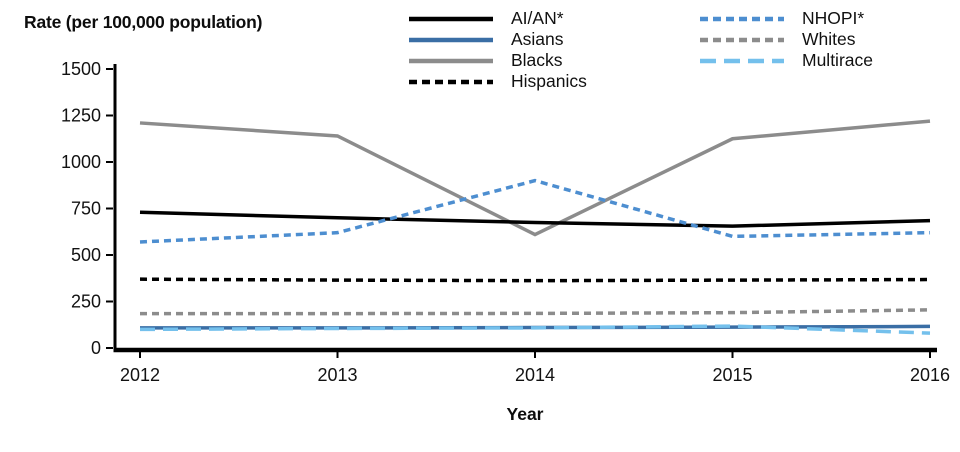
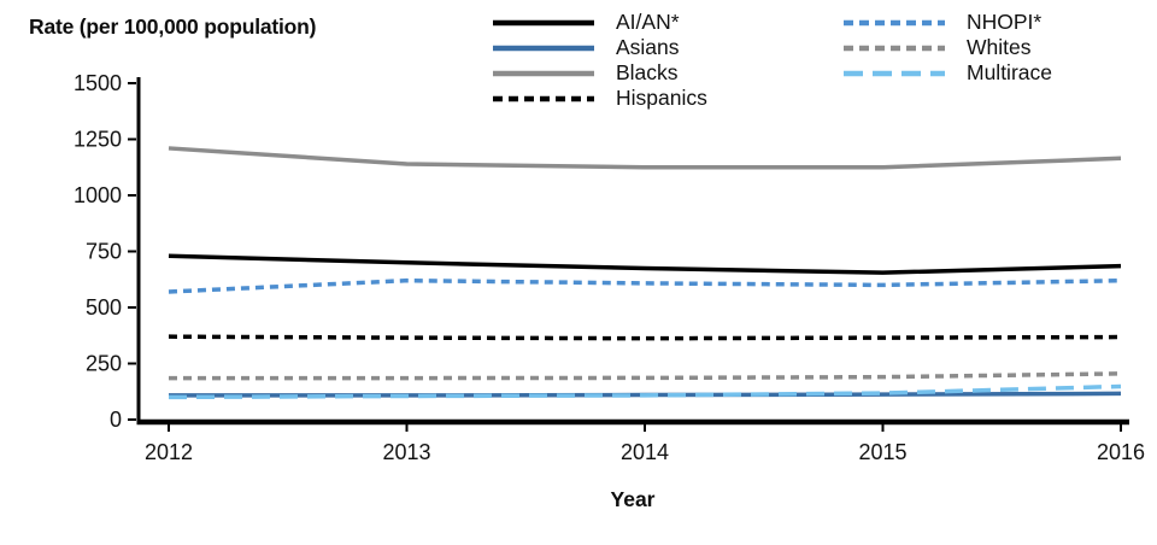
Blacks/2014: 610 -> 1120
NHOPI*/2014: 900 -> 610
Blacks/2016: 1220 -> 1160
Multirace/2016: 80 -> 150
